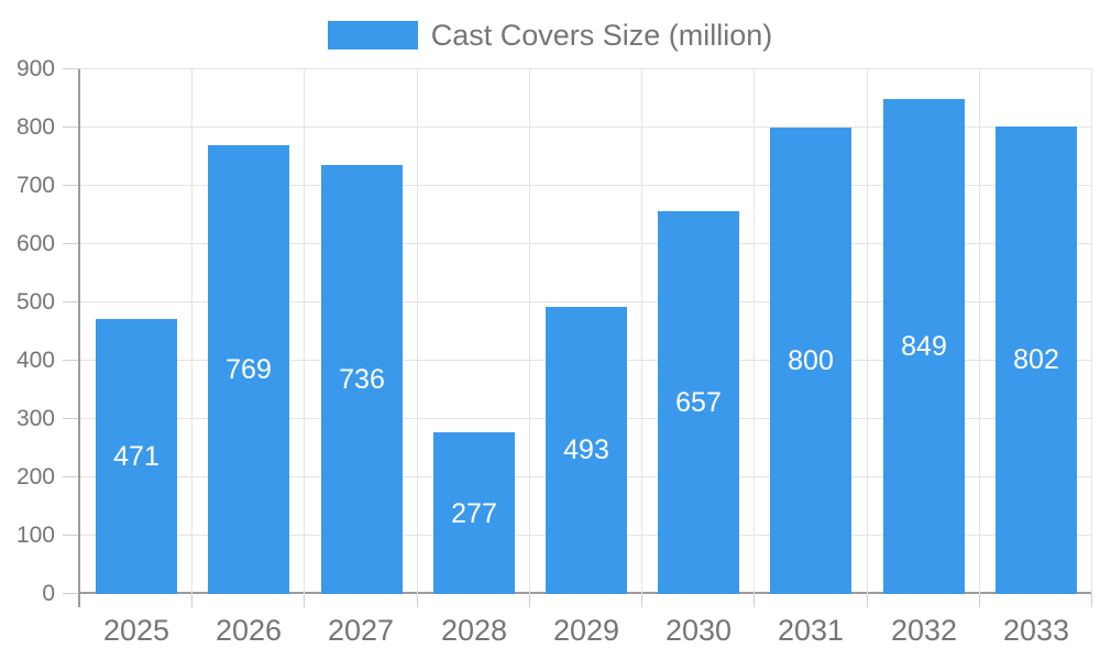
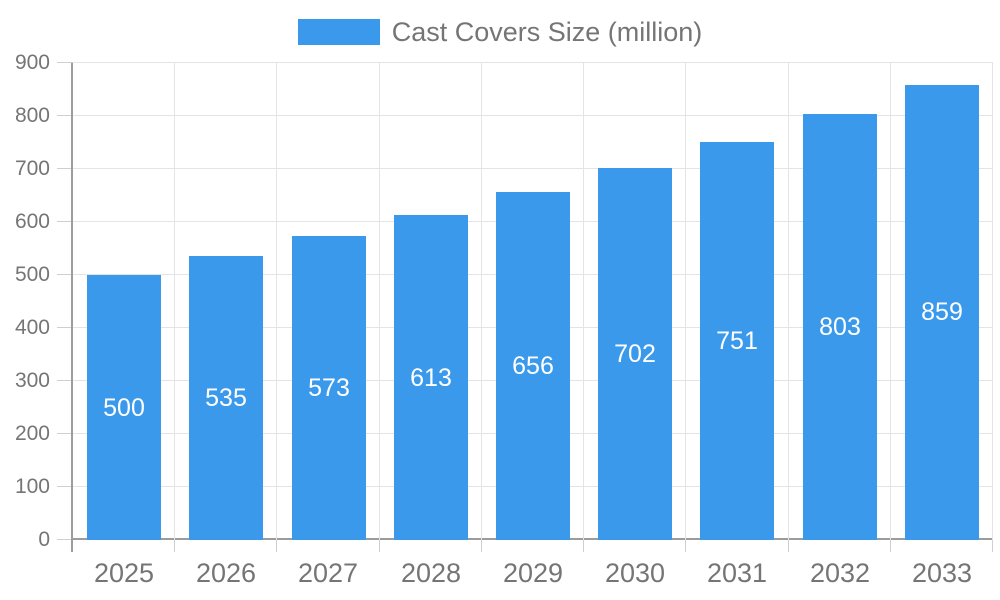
2025: 471 -> 500
2026: 769 -> 535
2027: 736 -> 573
2028: 277 -> 613
2029: 493 -> 656
2030: 657 -> 702
2031: 800 -> 751
2032: 849 -> 803
2033: 802 -> 859
